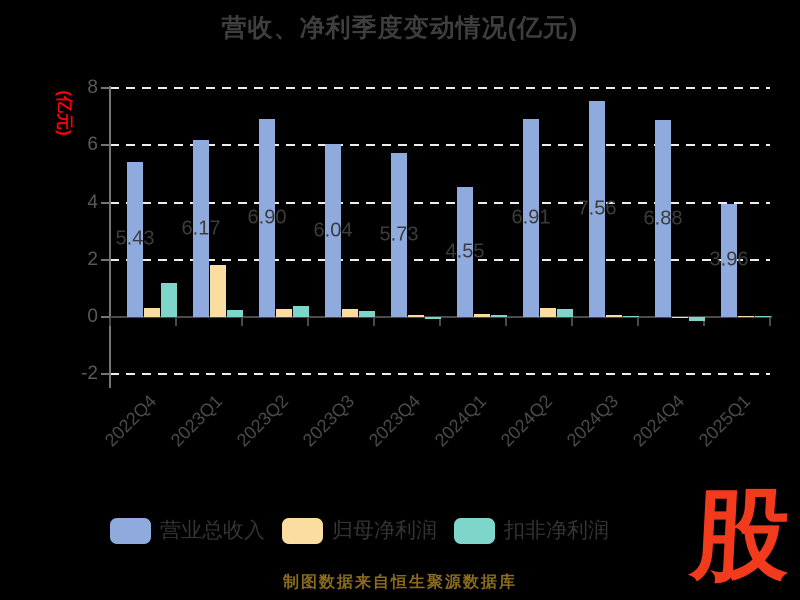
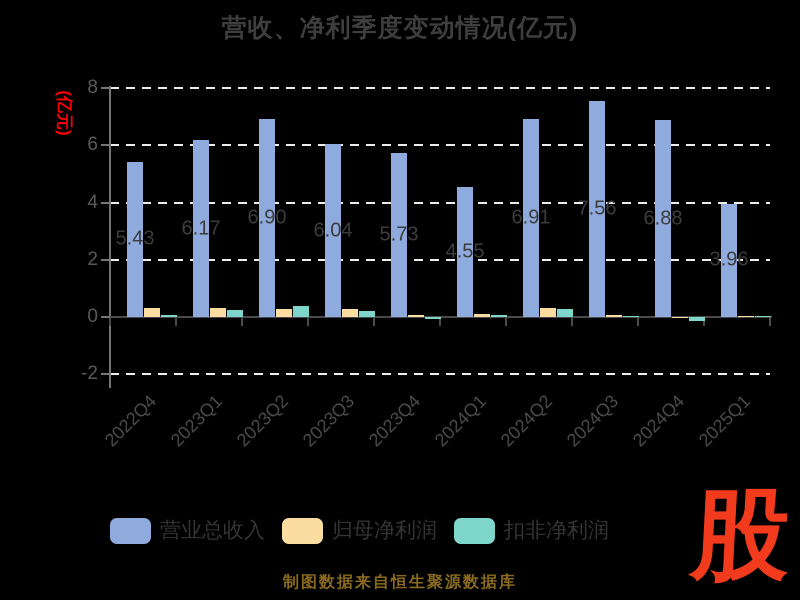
扣非净利润/2022Q4: 1.2 -> 0.1
归母净利润/2023Q1: 1.8 -> 0.3
